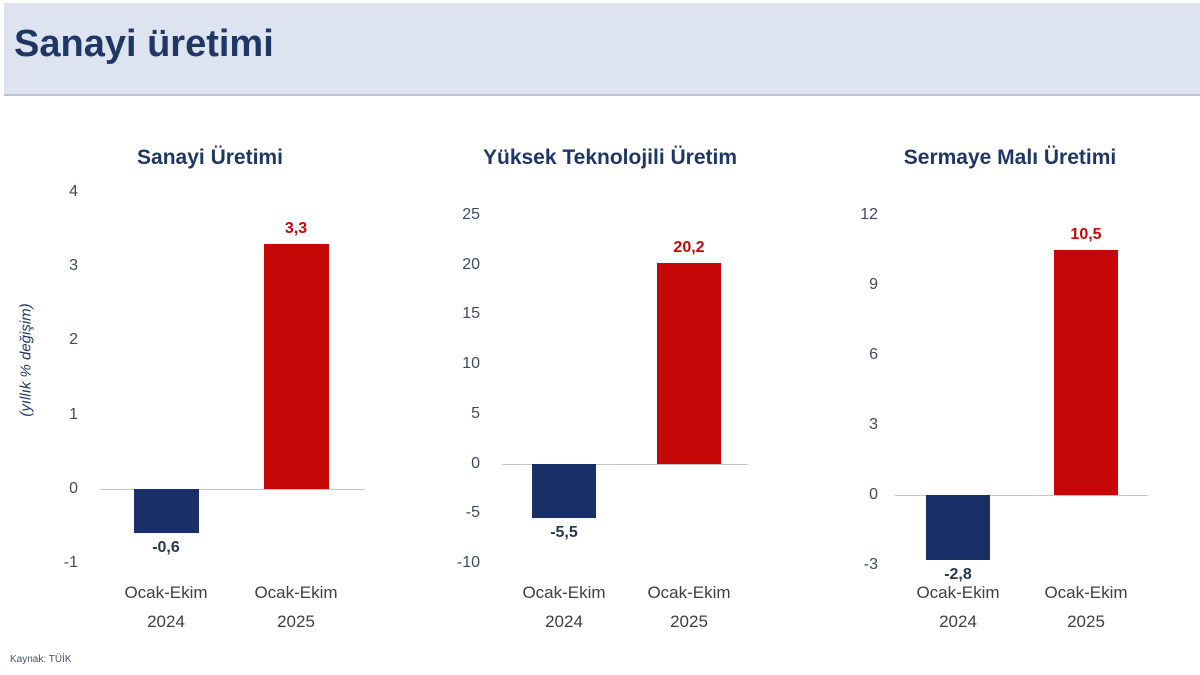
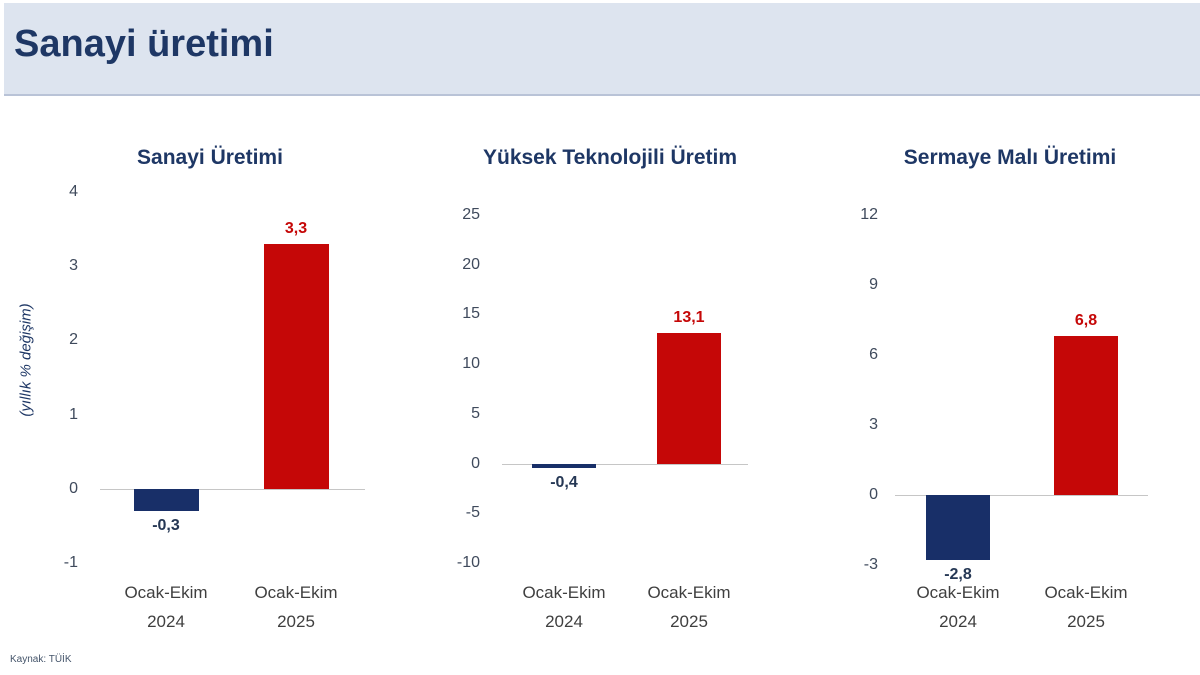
Sanayi Üretimi/Ocak-Ekim 2024: -0,6 -> -0,3
Yüksek Teknolojili Üretim/Ocak-Ekim 2024: -5,5 -> -0,4
Yüksek Teknolojili Üretim/Ocak-Ekim 2025: 20,2 -> 13,1
Sermaye Malı Üretimi/Ocak-Ekim 2025: 10,5 -> 6,8
